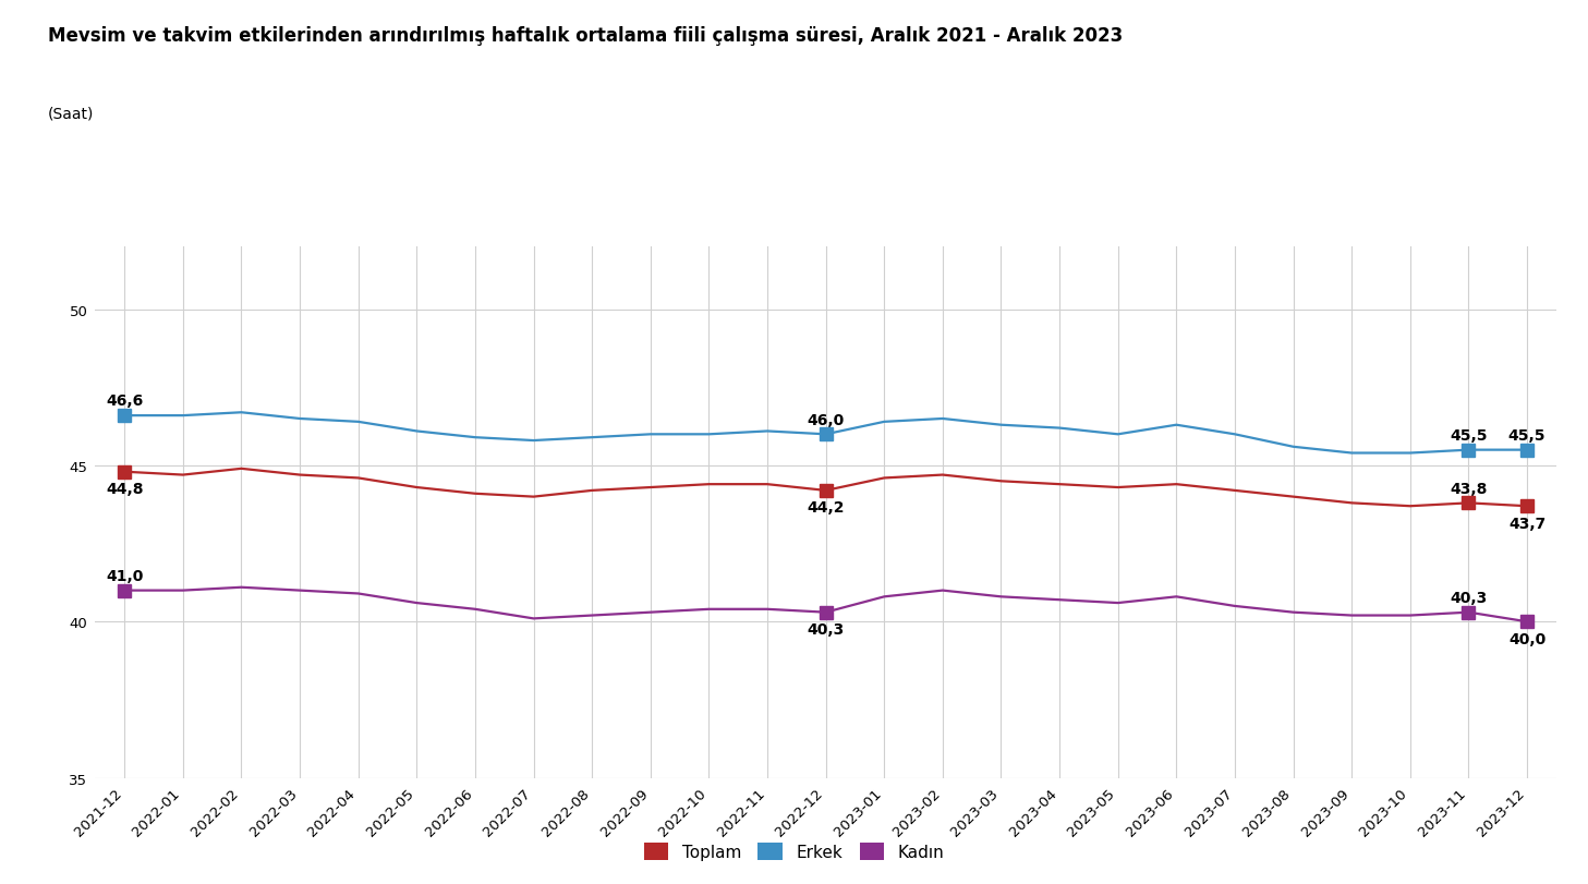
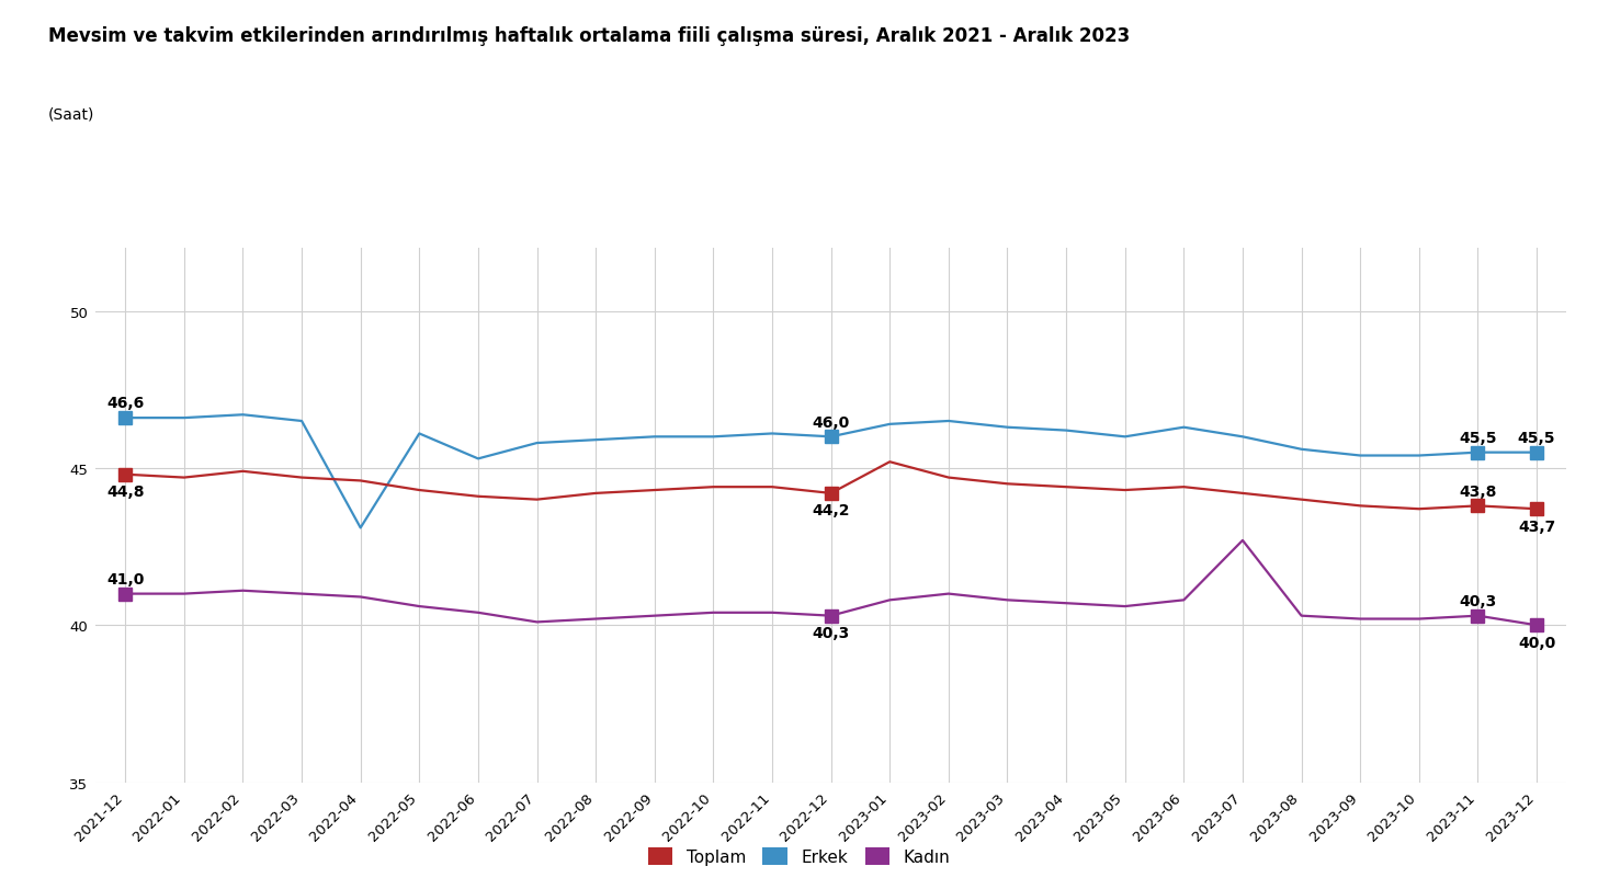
Erkek/2022-04: 46.4 -> 43.1
Erkek/2022-06: 45.9 -> 45.3
Toplam/2023-01: 44.6 -> 45.2
Kadın/2023-07: 40.5 -> 42.7
